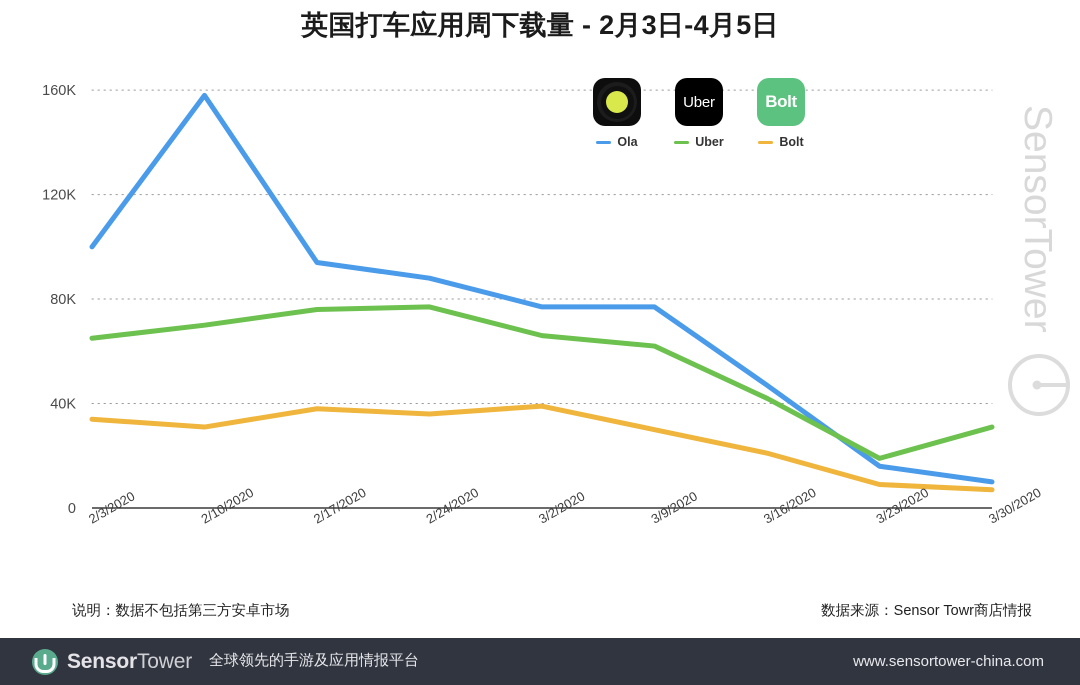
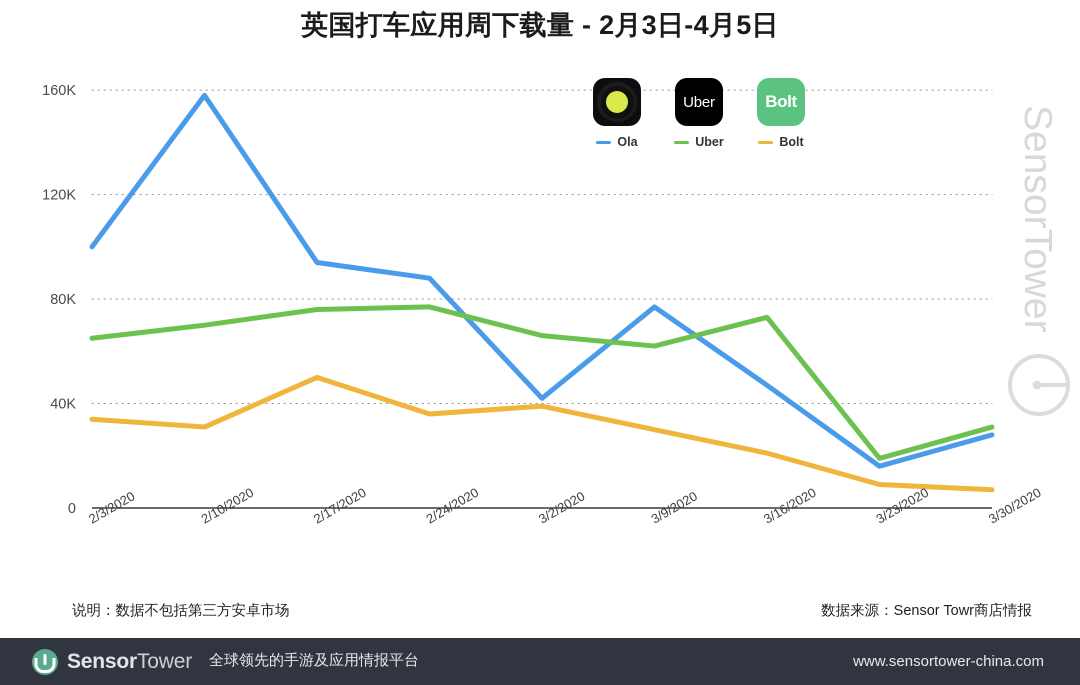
Bolt/2/17/2020: 38K -> 50K
Ola/3/2/2020: 77K -> 42K
Uber/3/16/2020: 42K -> 73K
Ola/3/30/2020: 10K -> 28K
